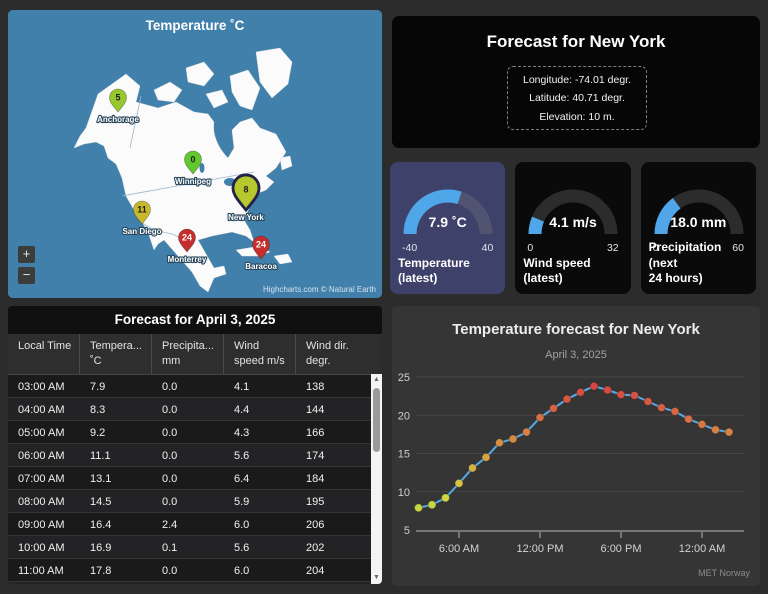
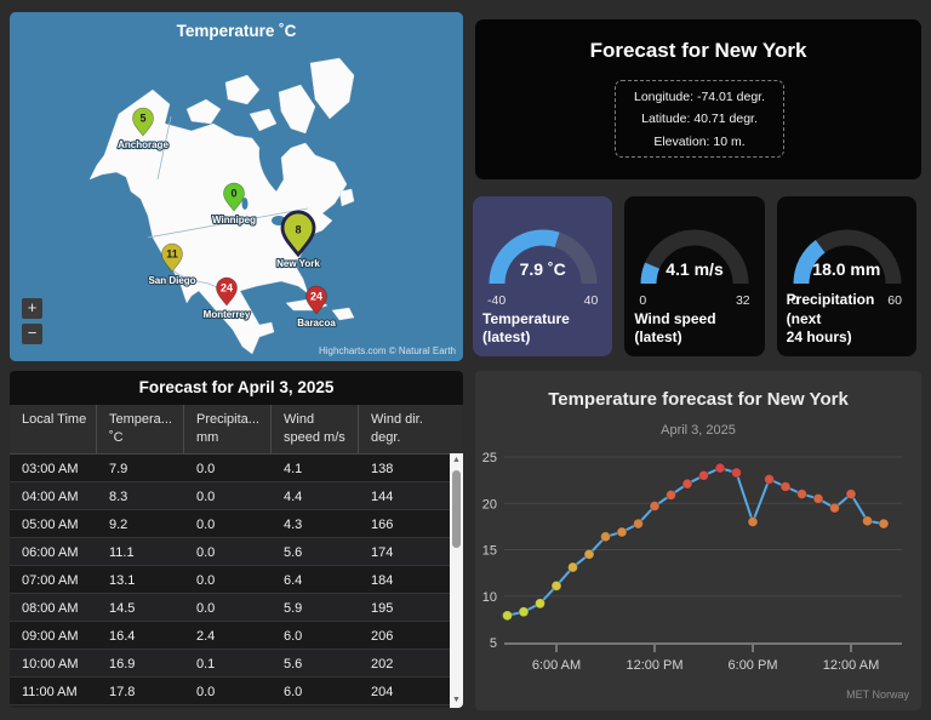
6:00 PM: 23 -> 18
12:00 AM: 19 -> 21
